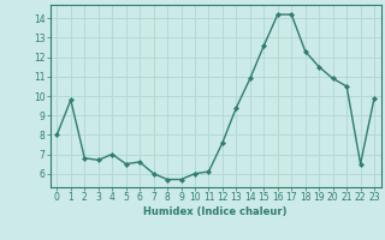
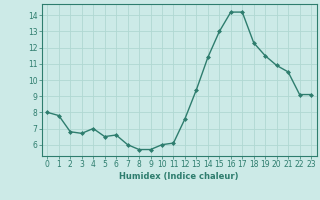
1: 9.8 -> 7.8
14: 10.9 -> 11.4
15: 12.6 -> 13.0
22: 6.5 -> 9.1
23: 9.9 -> 9.1
